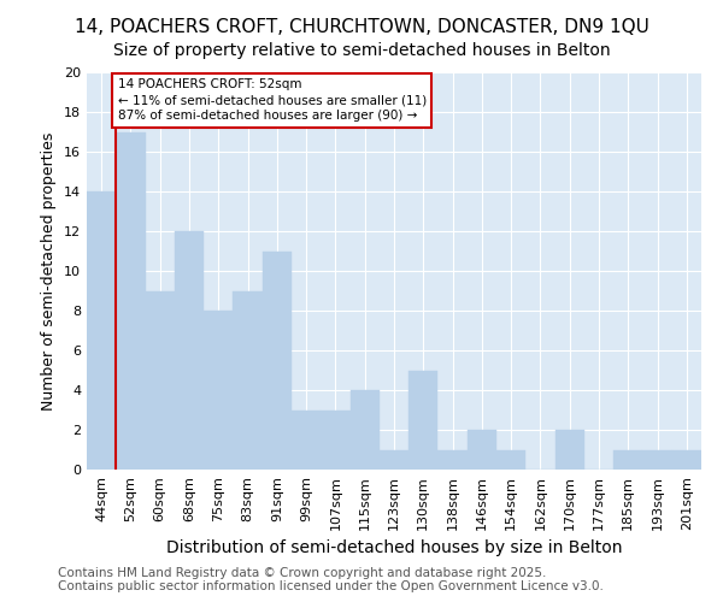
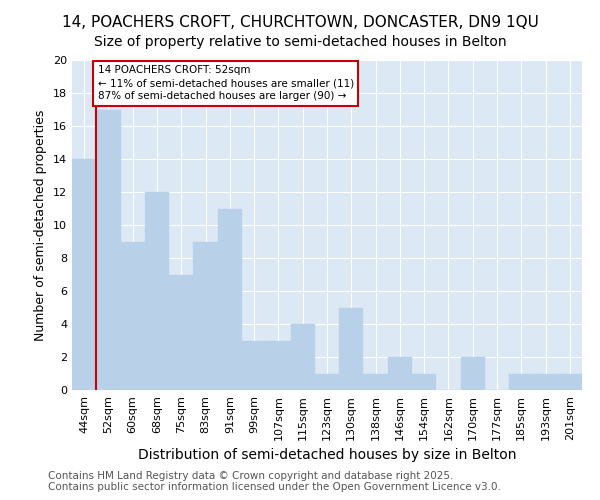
75sqm: 8 -> 7
